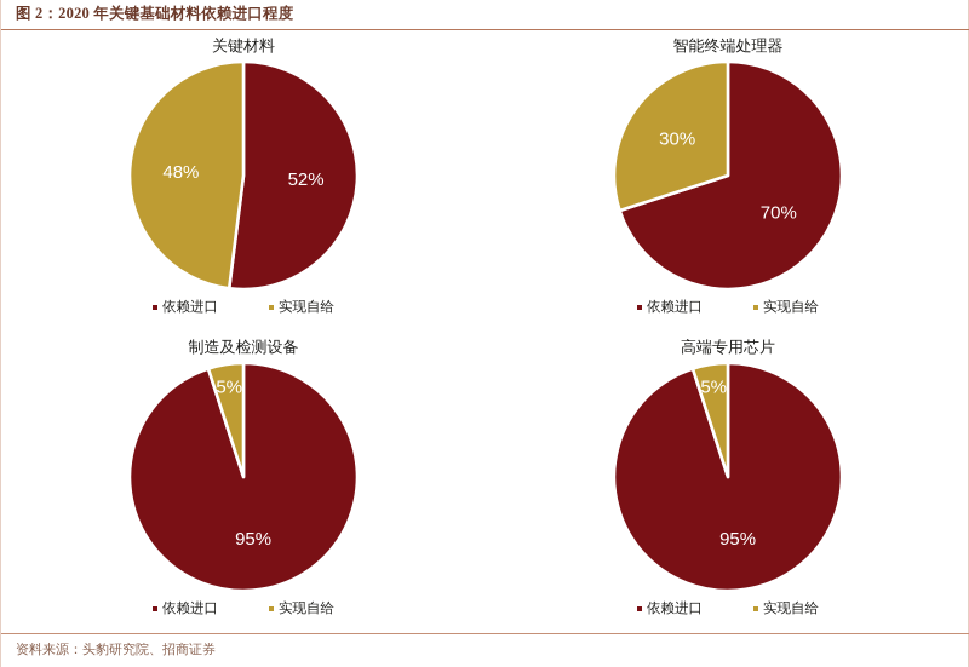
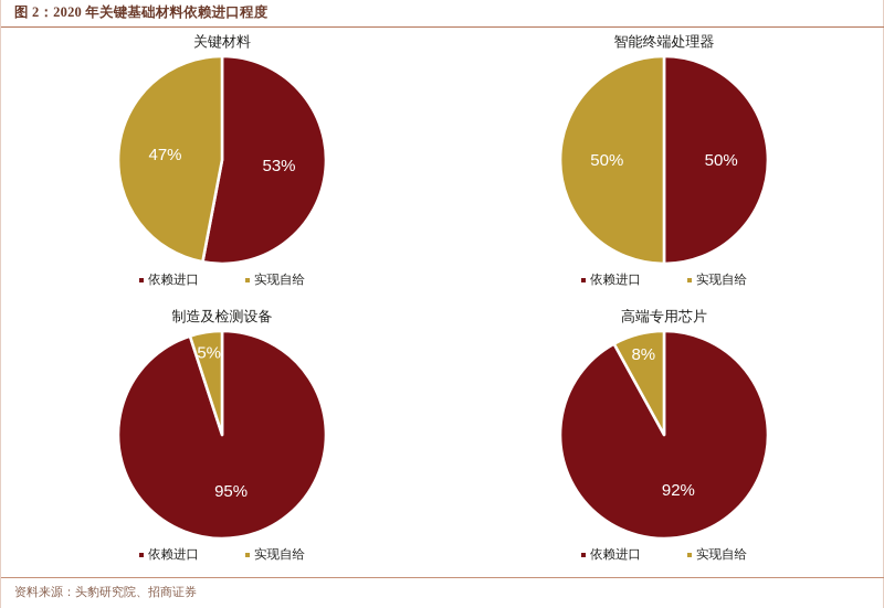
关键材料/依赖进口: 52% -> 53%
关键材料/实现自给: 48% -> 47%
智能终端处理器/依赖进口: 70% -> 50%
智能终端处理器/实现自给: 30% -> 50%
高端专用芯片/依赖进口: 95% -> 92%
高端专用芯片/实现自给: 5% -> 8%
